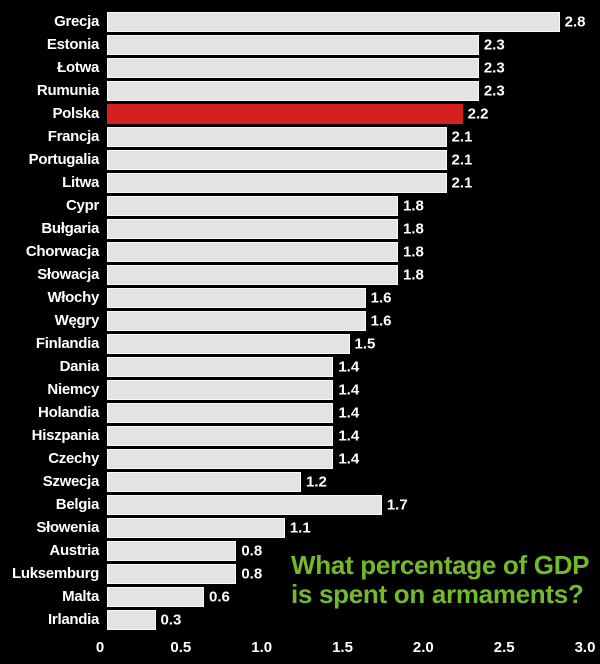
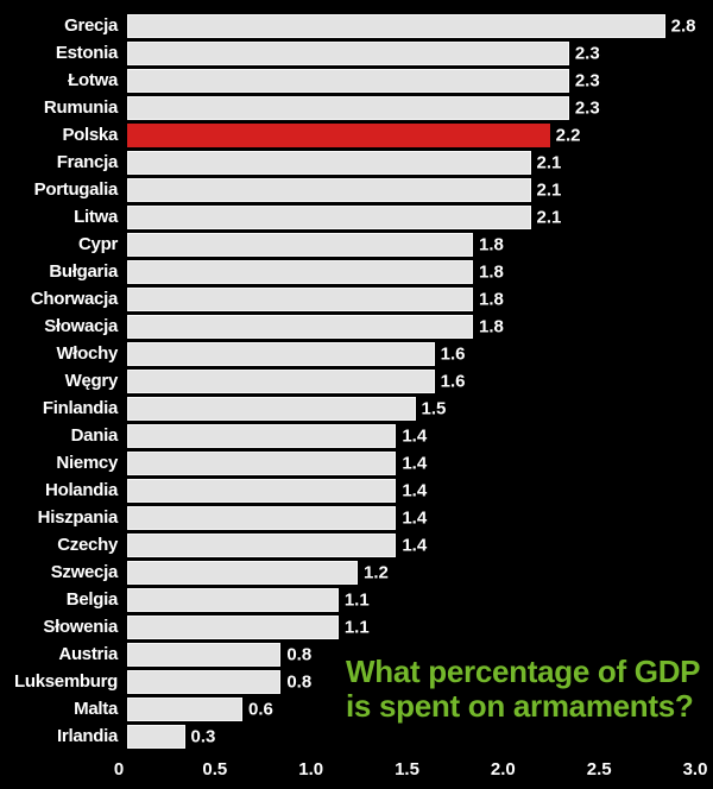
Belgia: 1.7 -> 1.1
